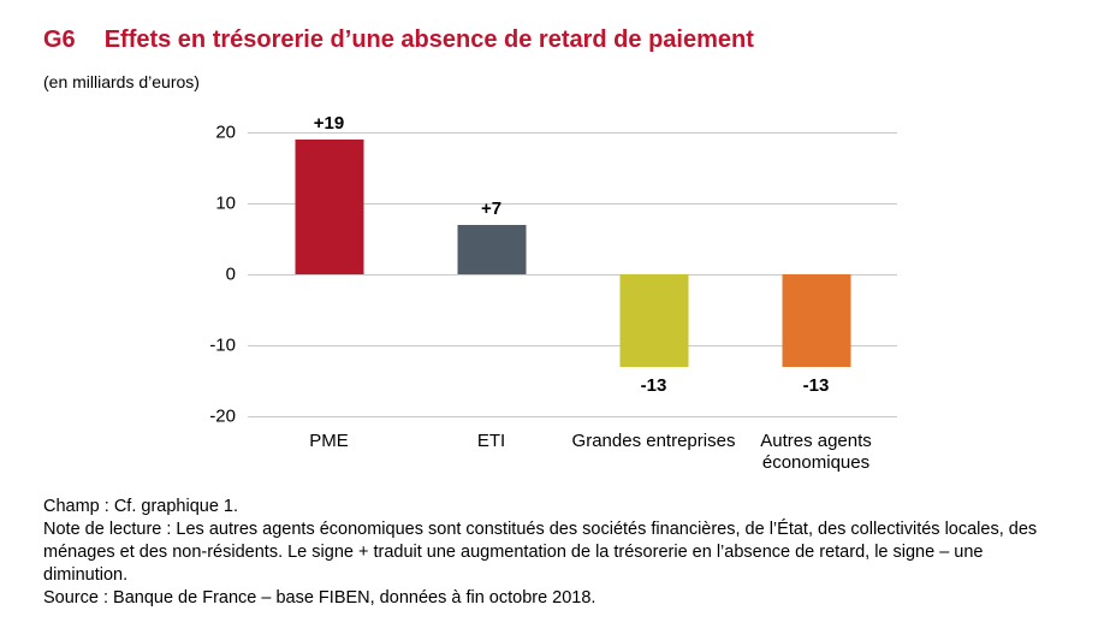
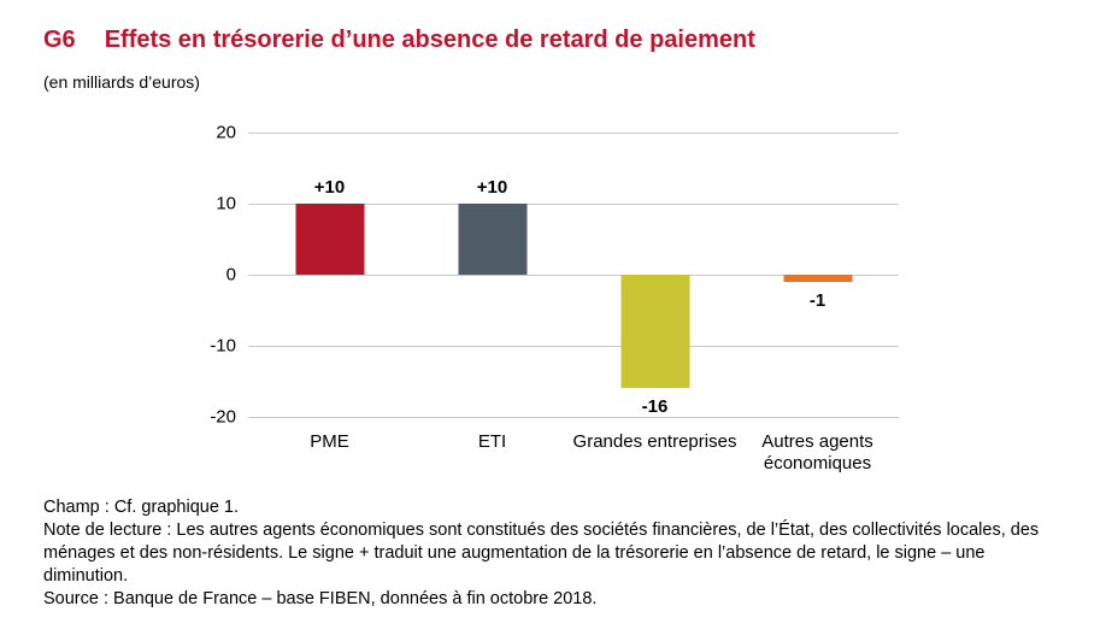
PME: +19 -> +10
ETI: +7 -> +10
Grandes entreprises: -13 -> -16
Autres agents économiques: -13 -> -1
